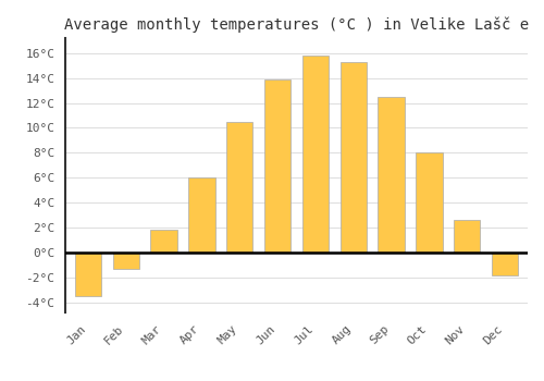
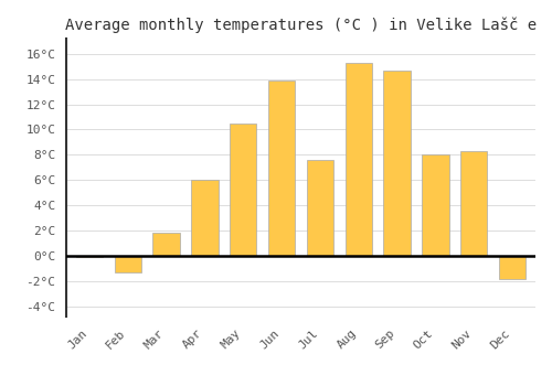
Jan: -3.5°C -> -0.1°C
Jul: 15.8°C -> 7.6°C
Sep: 12.5°C -> 14.7°C
Nov: 2.6°C -> 8.3°C
